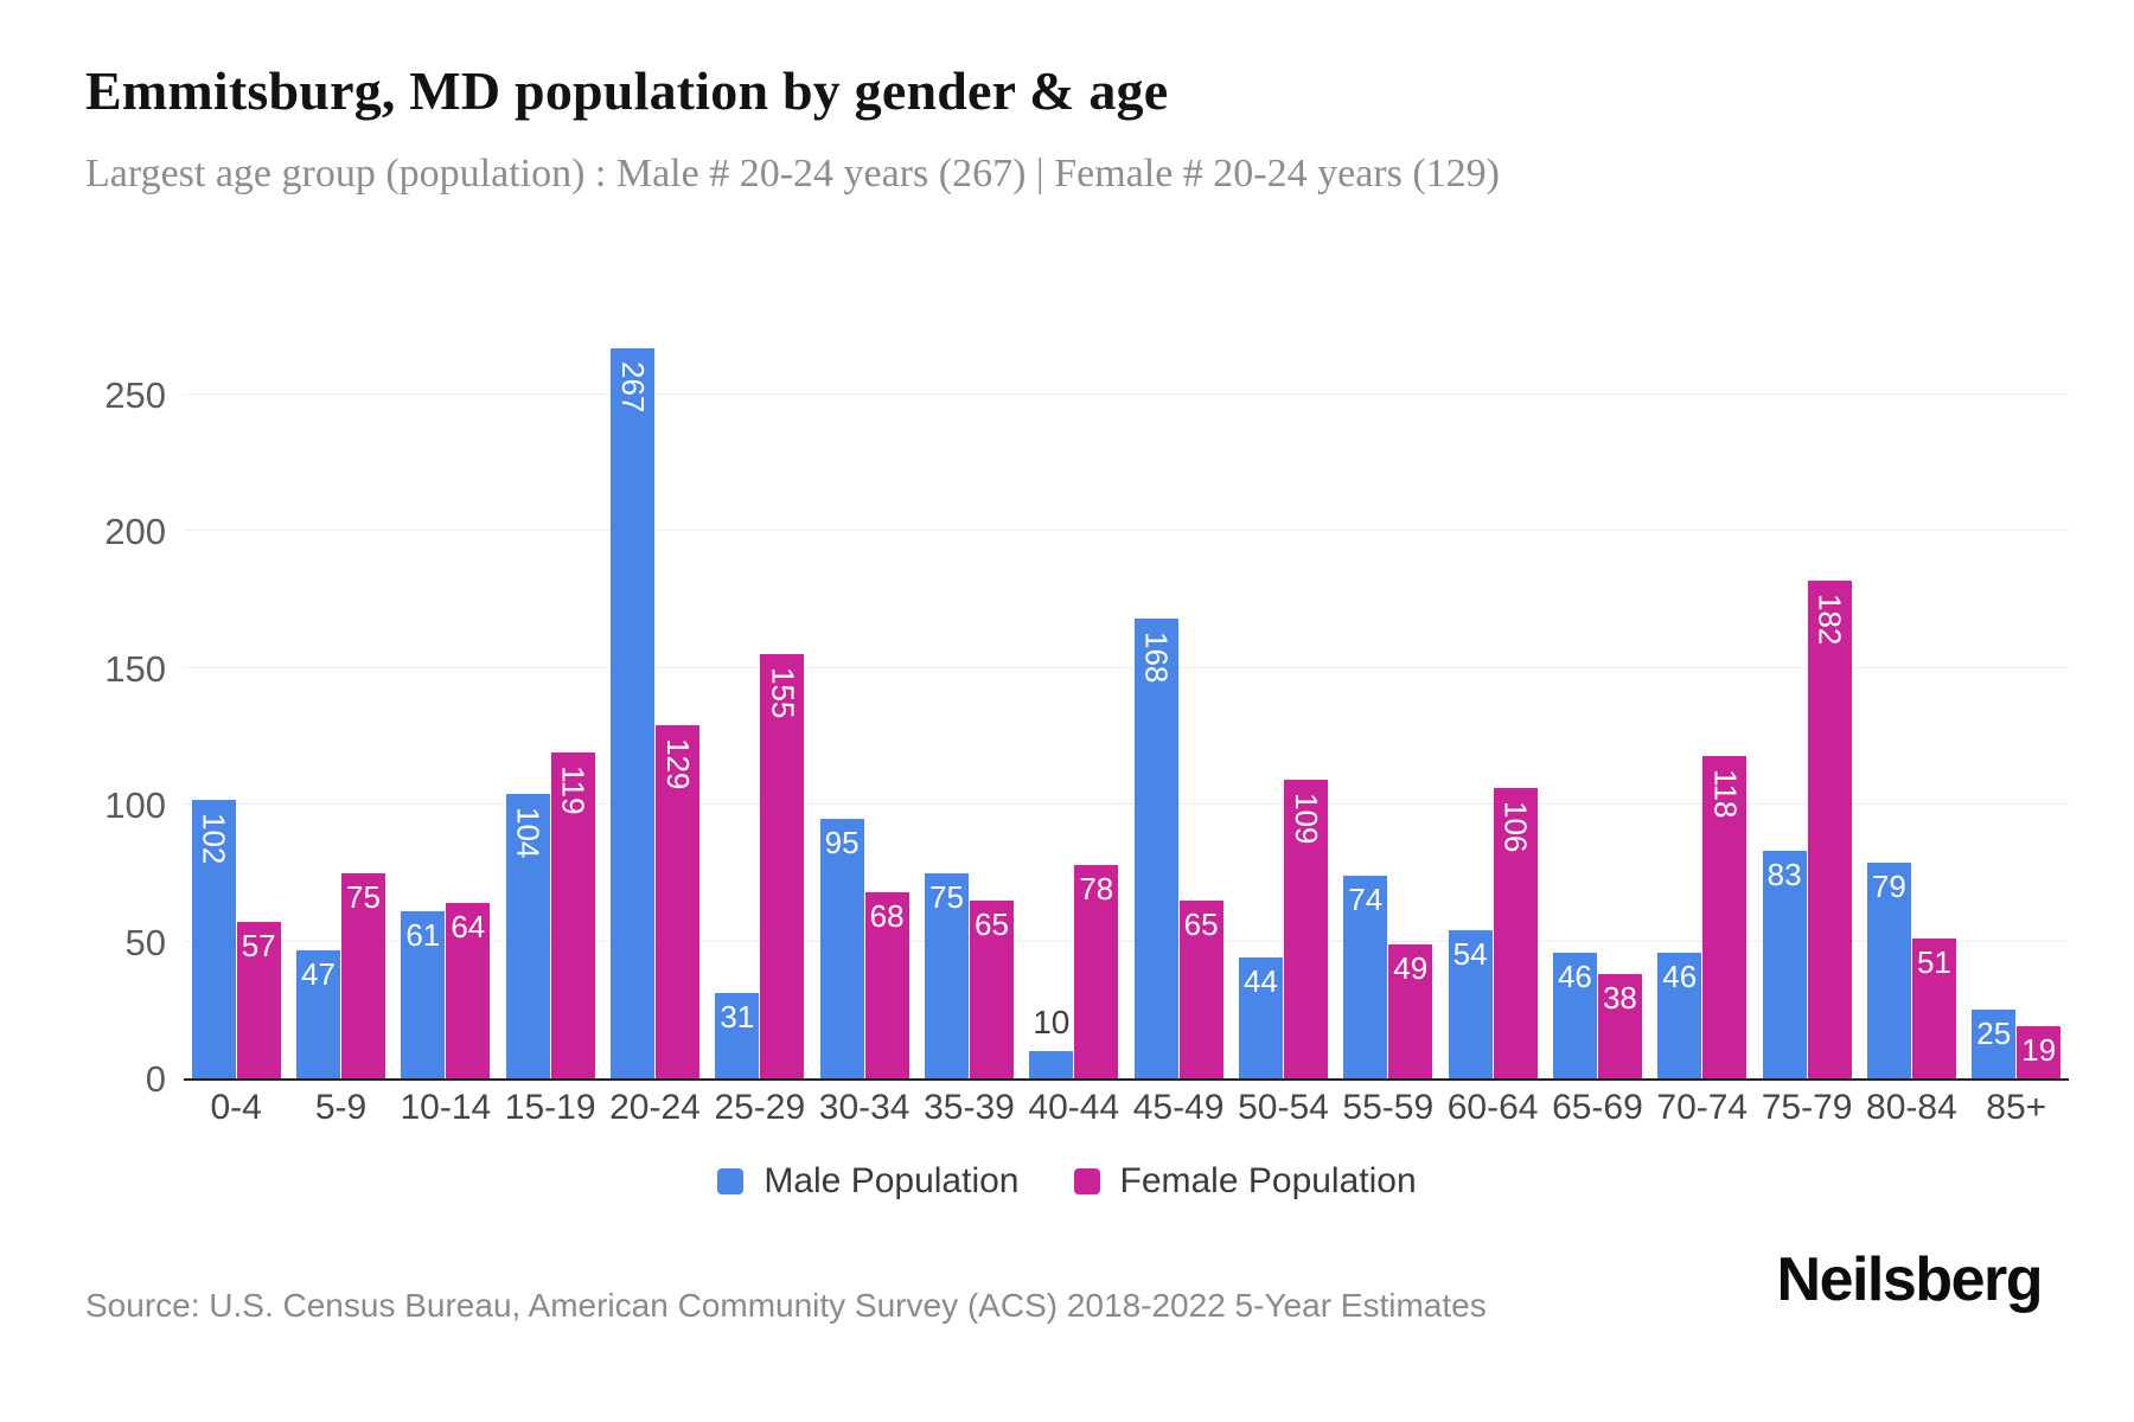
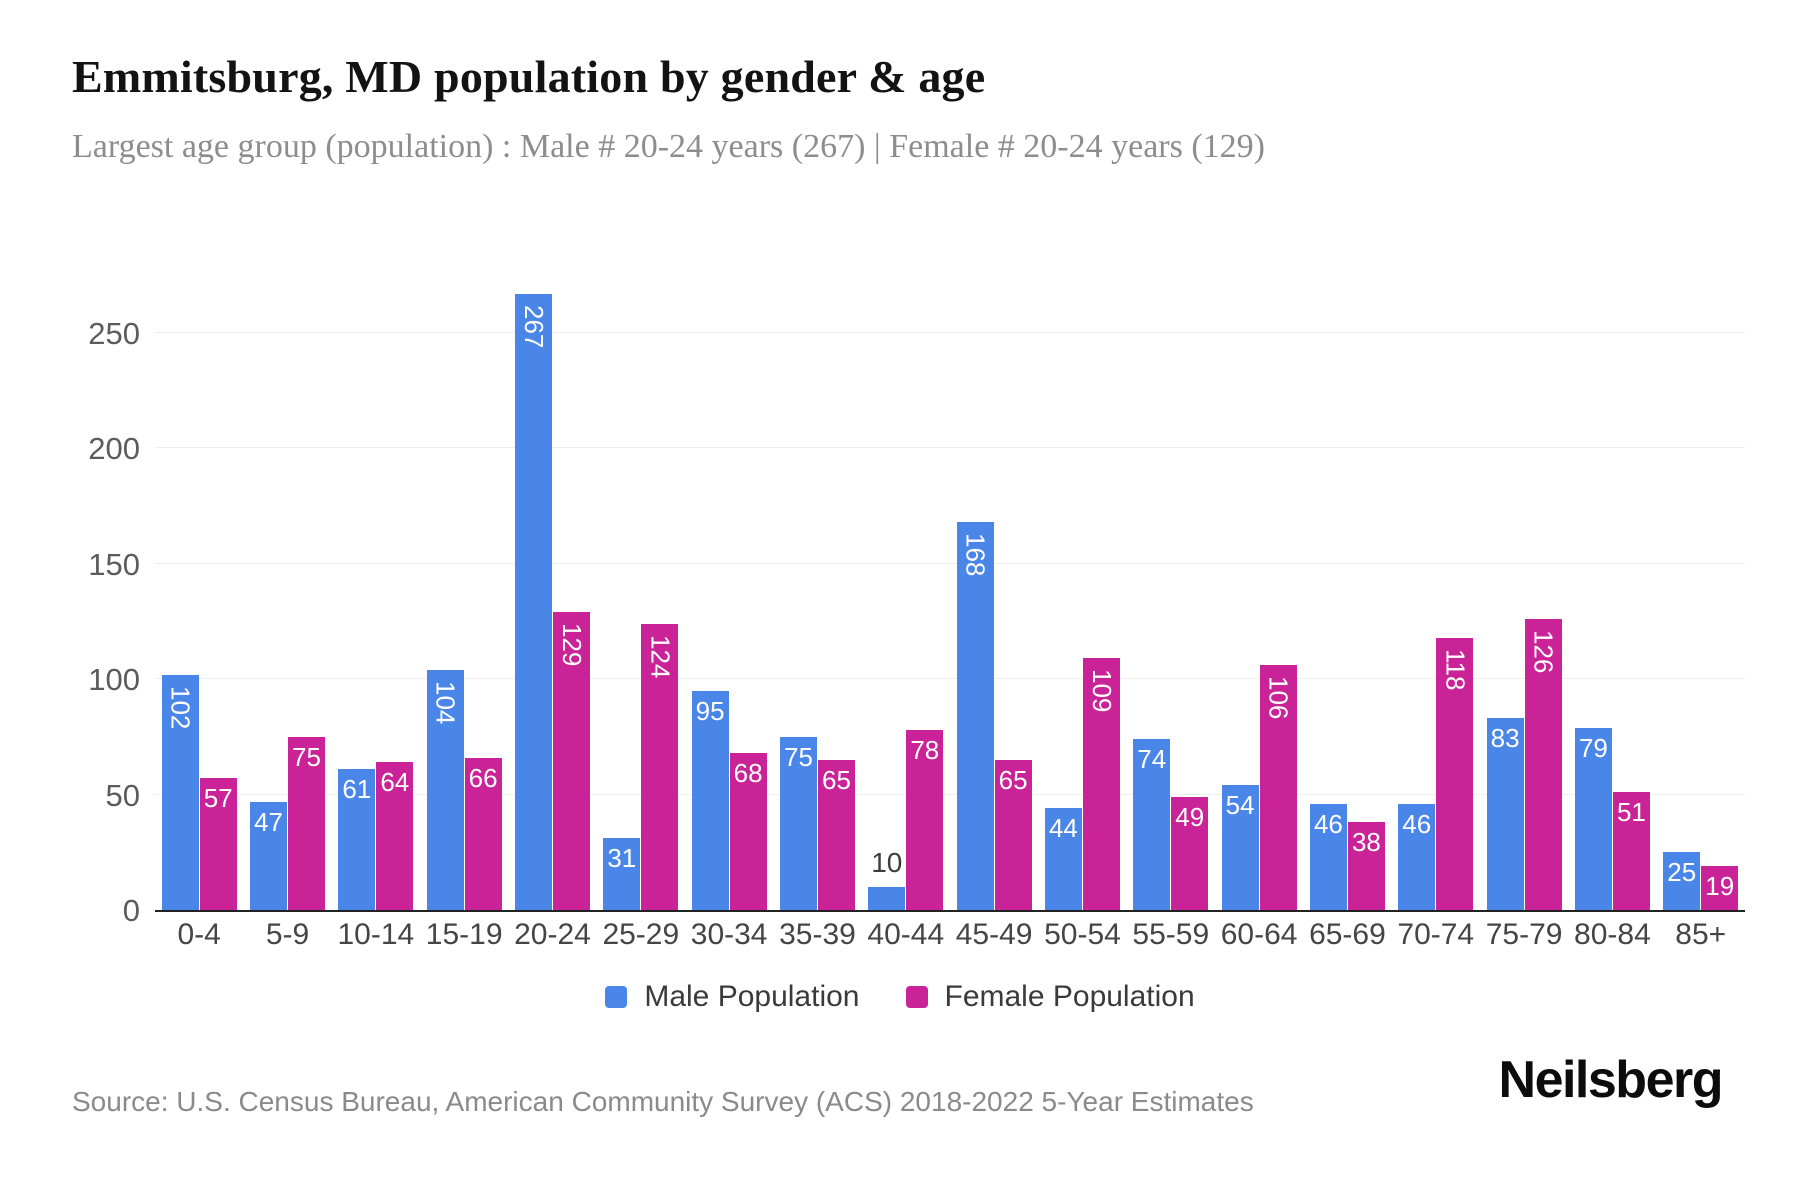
Female Population/15-19: 119 -> 66
Female Population/25-29: 155 -> 124
Female Population/75-79: 182 -> 126
